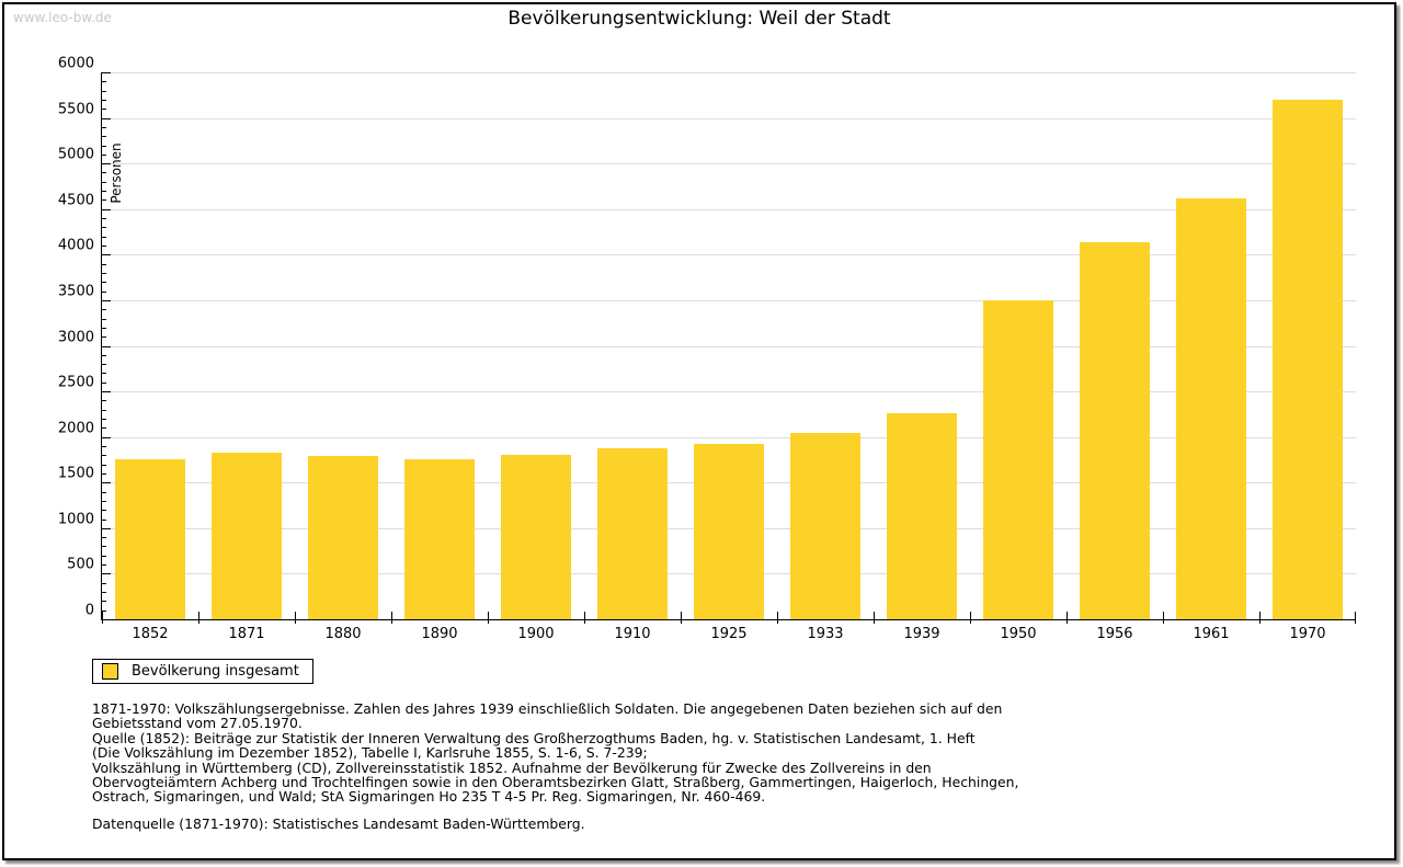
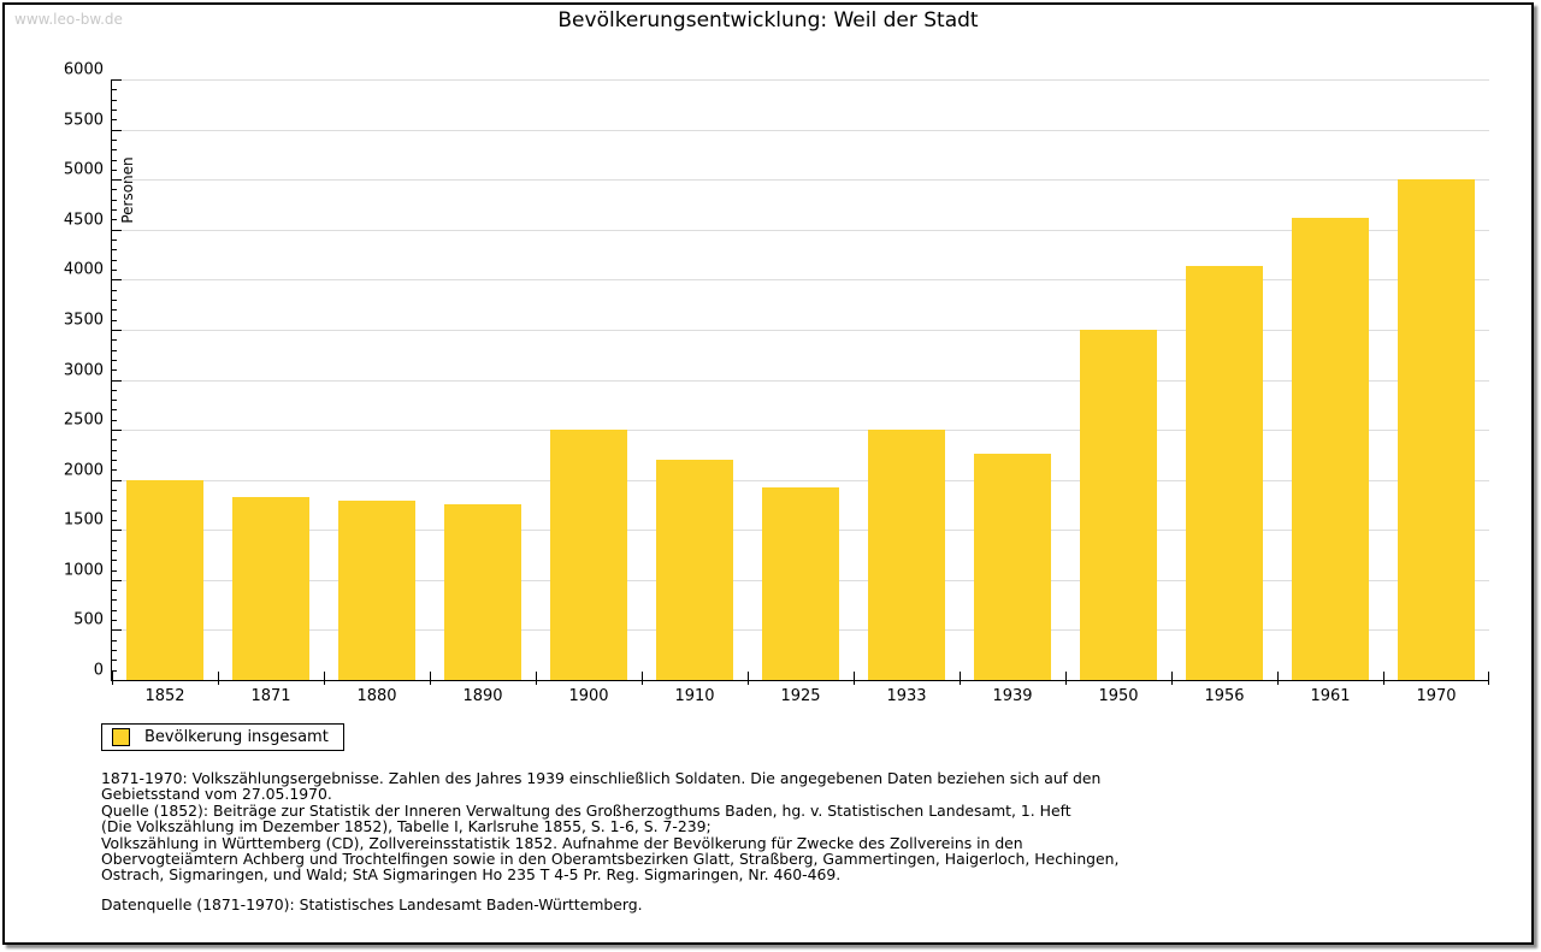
1852: 1800 -> 2000
1900: 1800 -> 2500
1910: 1900 -> 2200
1933: 2000 -> 2500
1970: 5700 -> 5000
